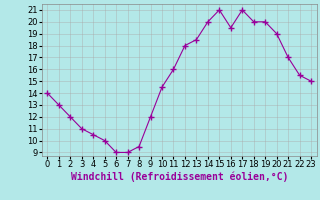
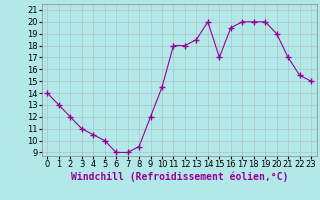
11: 16.0 -> 18.0
15: 21.0 -> 17.0
17: 21.0 -> 20.0
